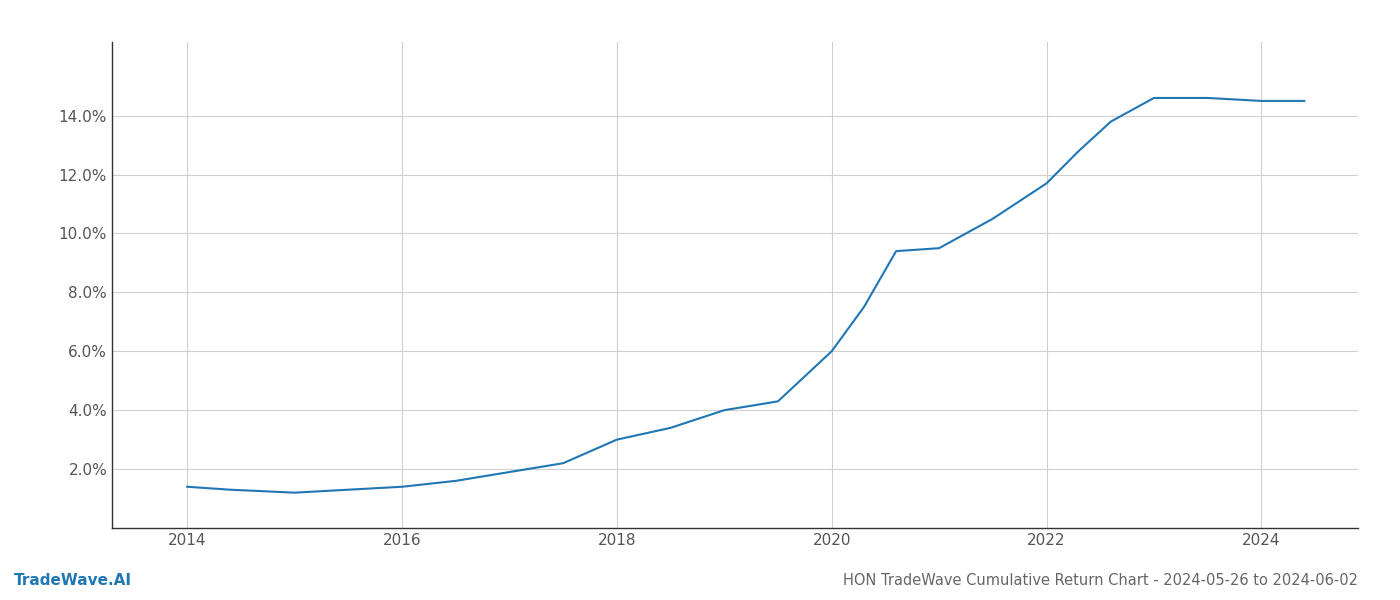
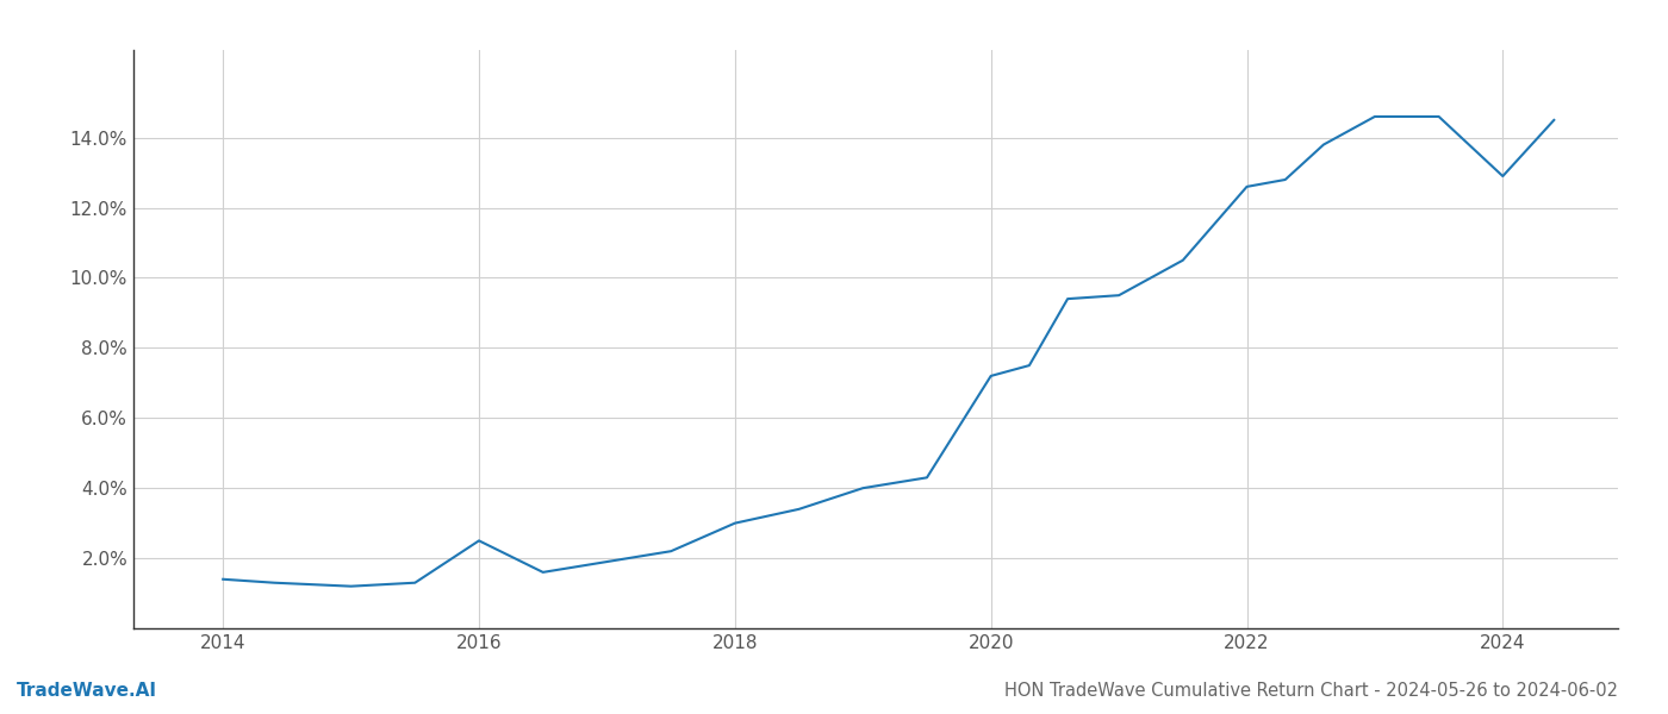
2016: 1.4% -> 2.5%
2020: 6.0% -> 7.2%
2022: 11.7% -> 12.6%
2024: 14.5% -> 12.9%
